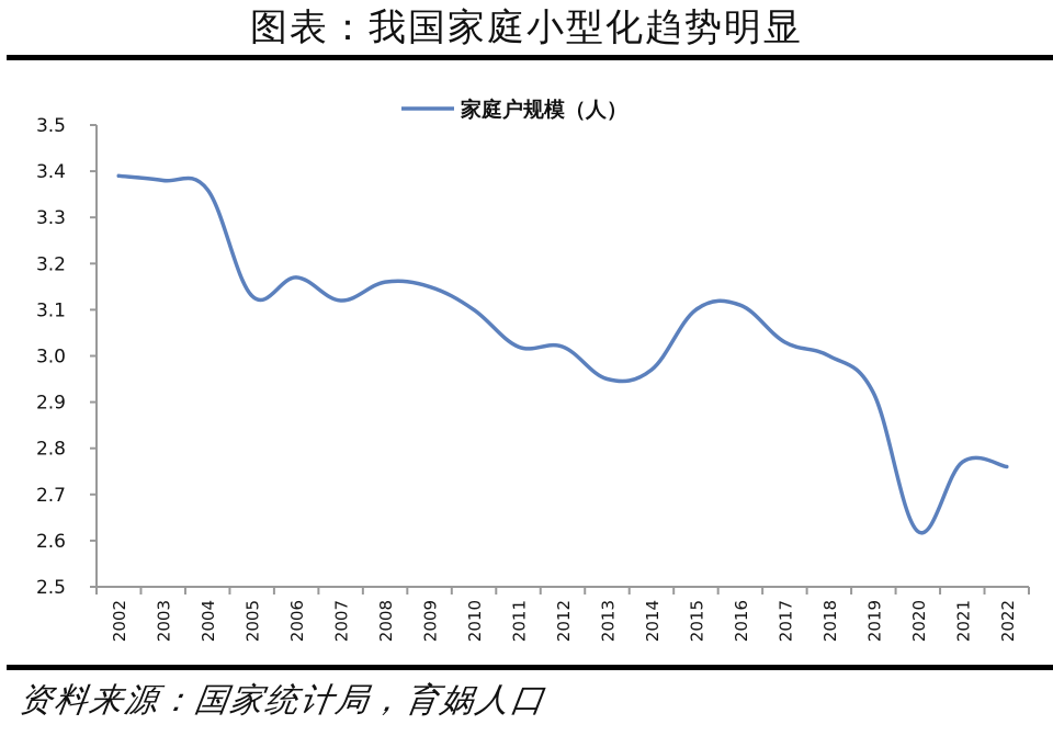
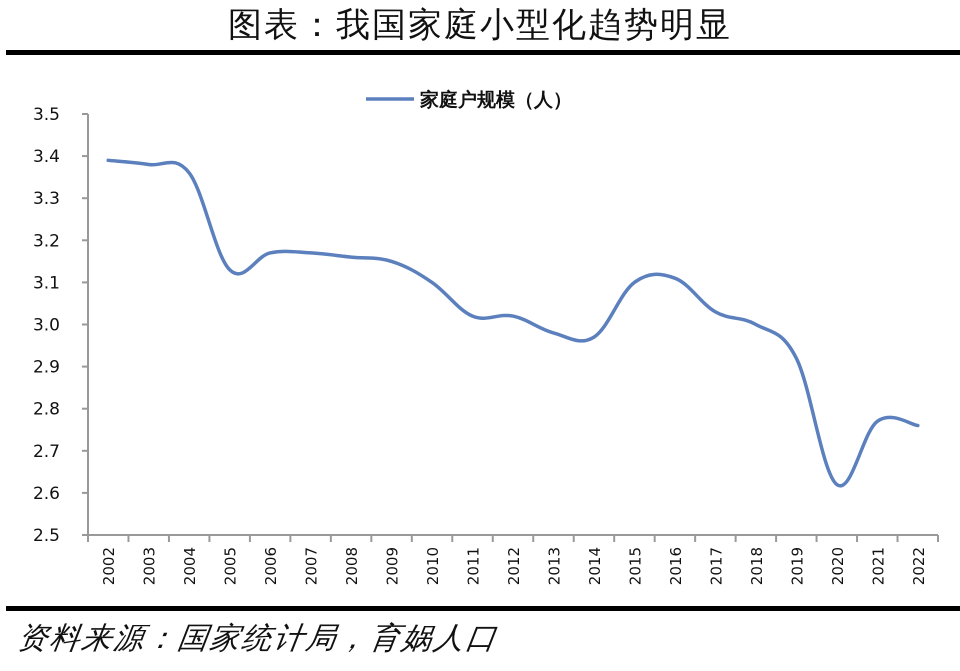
2007: 3.12 -> 3.17
2013: 2.95 -> 2.98
